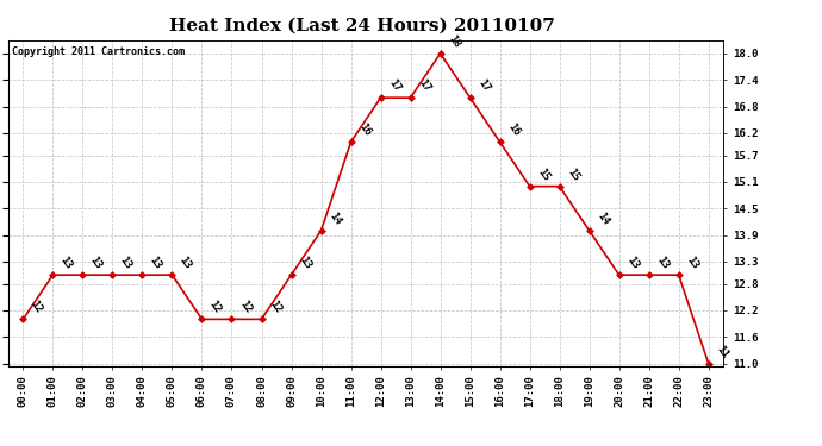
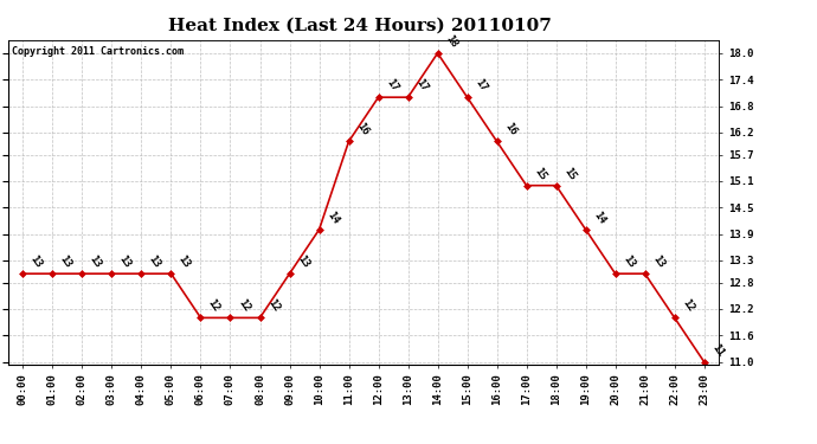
00:00: 12 -> 13
22:00: 13 -> 12
